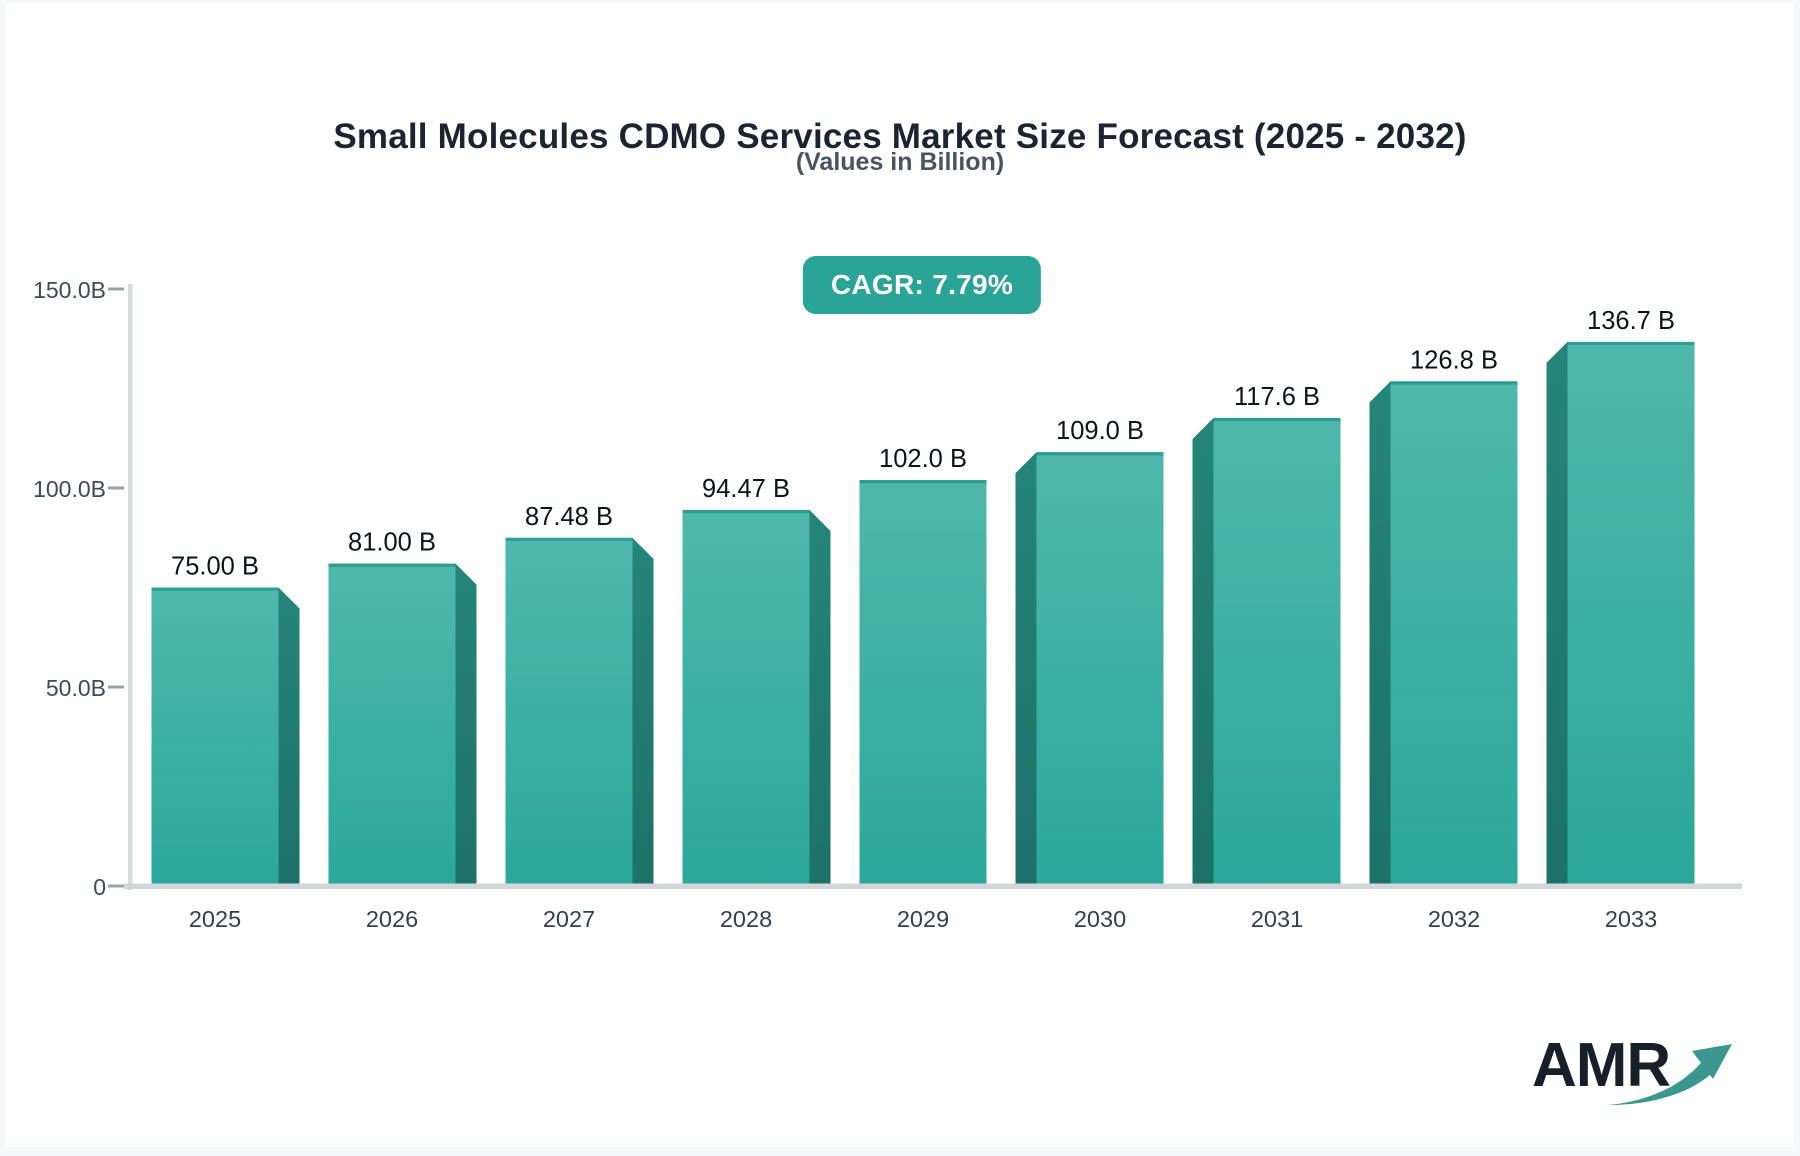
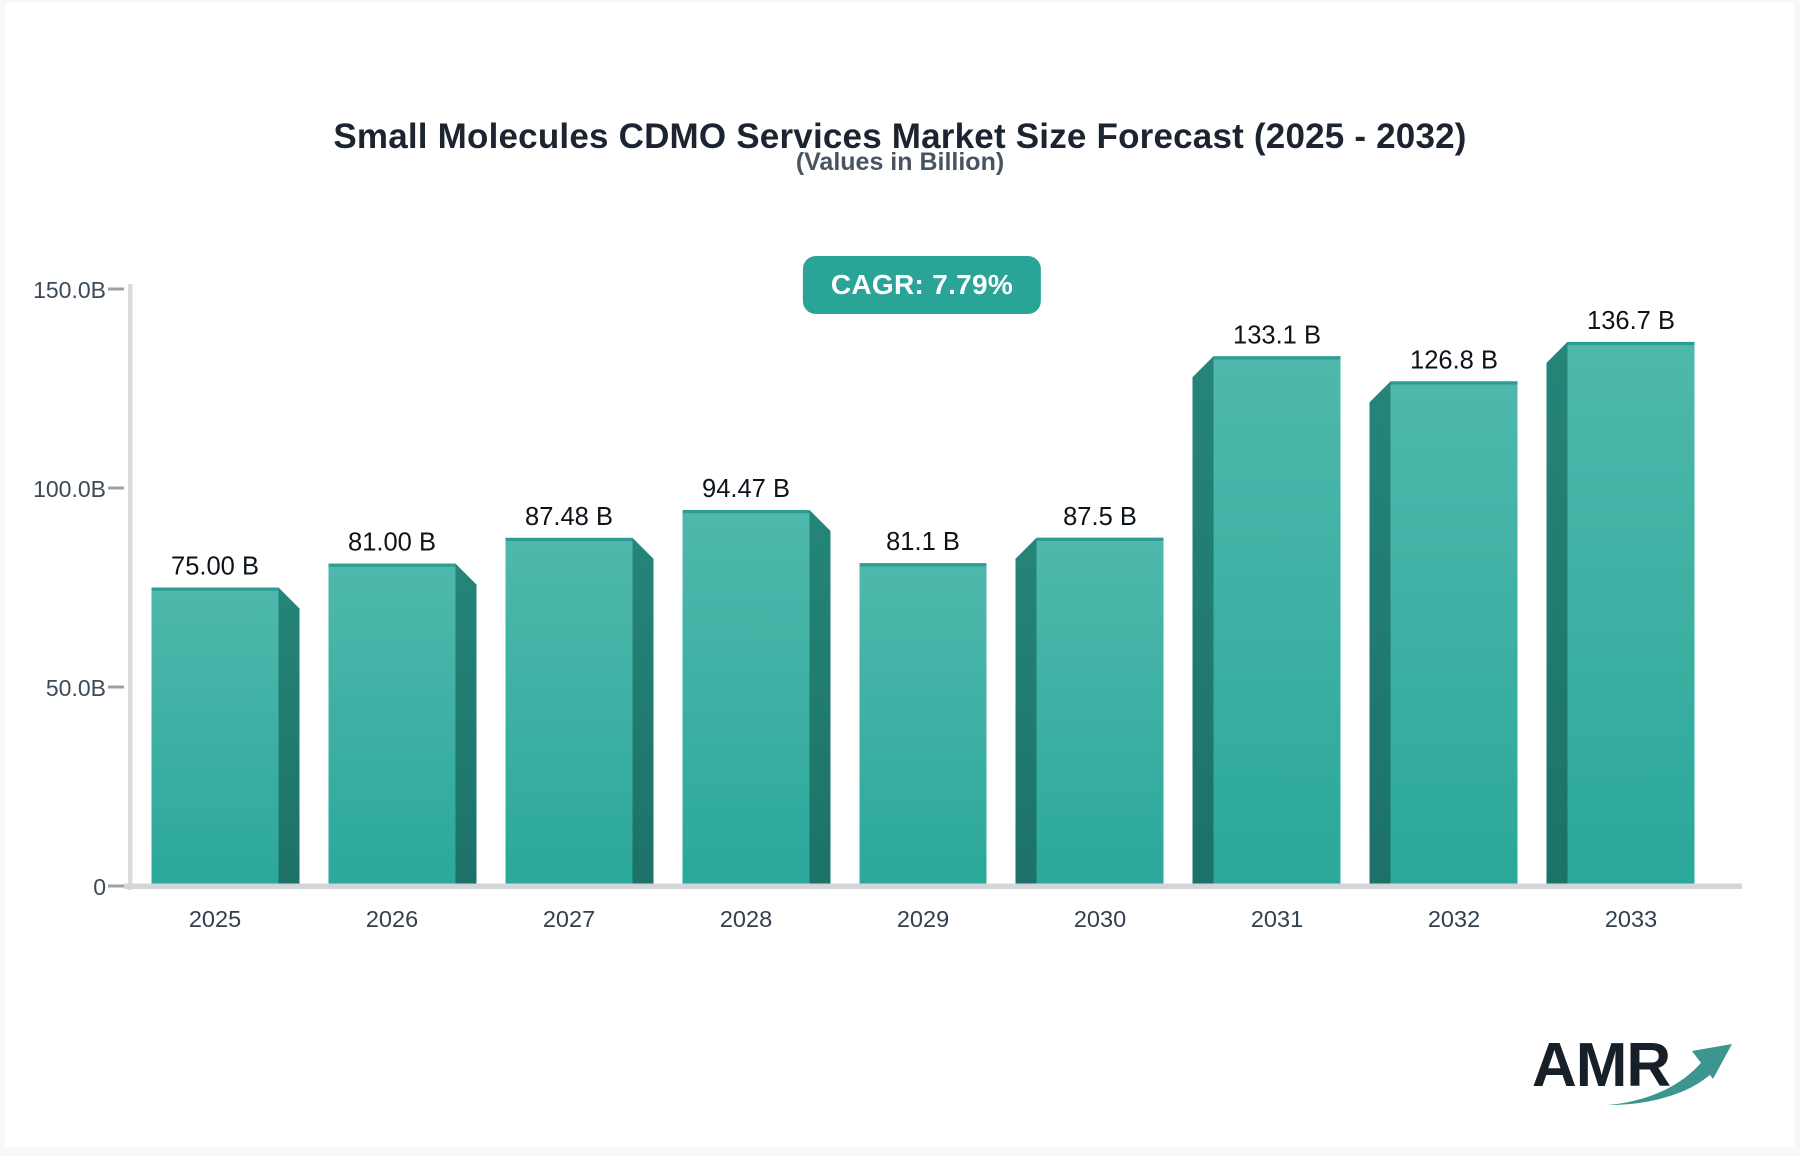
2029: 102.0 -> 81.1
2030: 109.0 -> 87.5
2031: 117.6 -> 133.1
